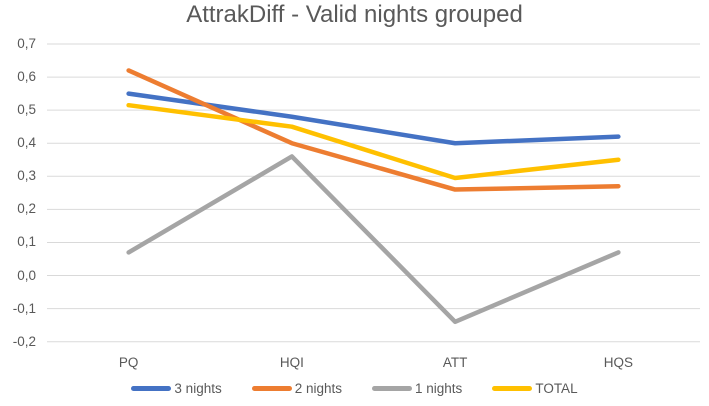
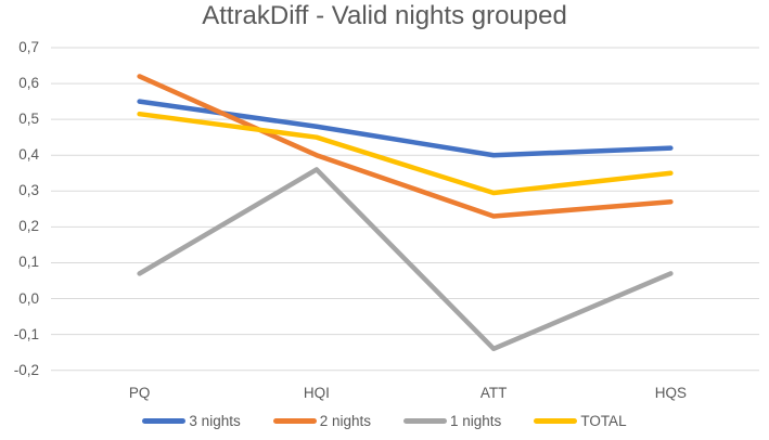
2 nights/ATT: 0,26 -> 0,23
